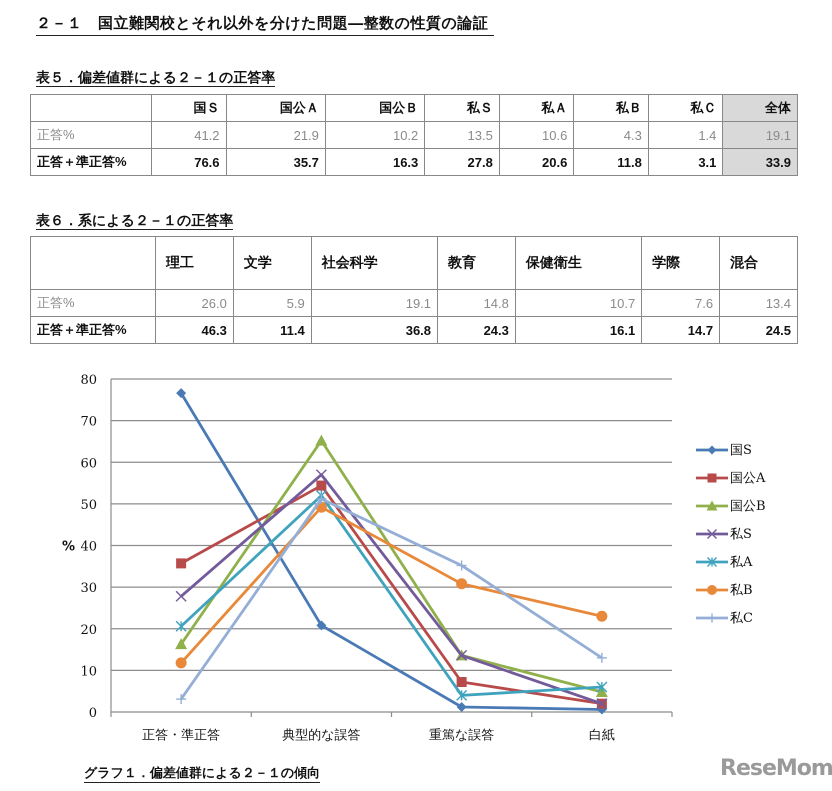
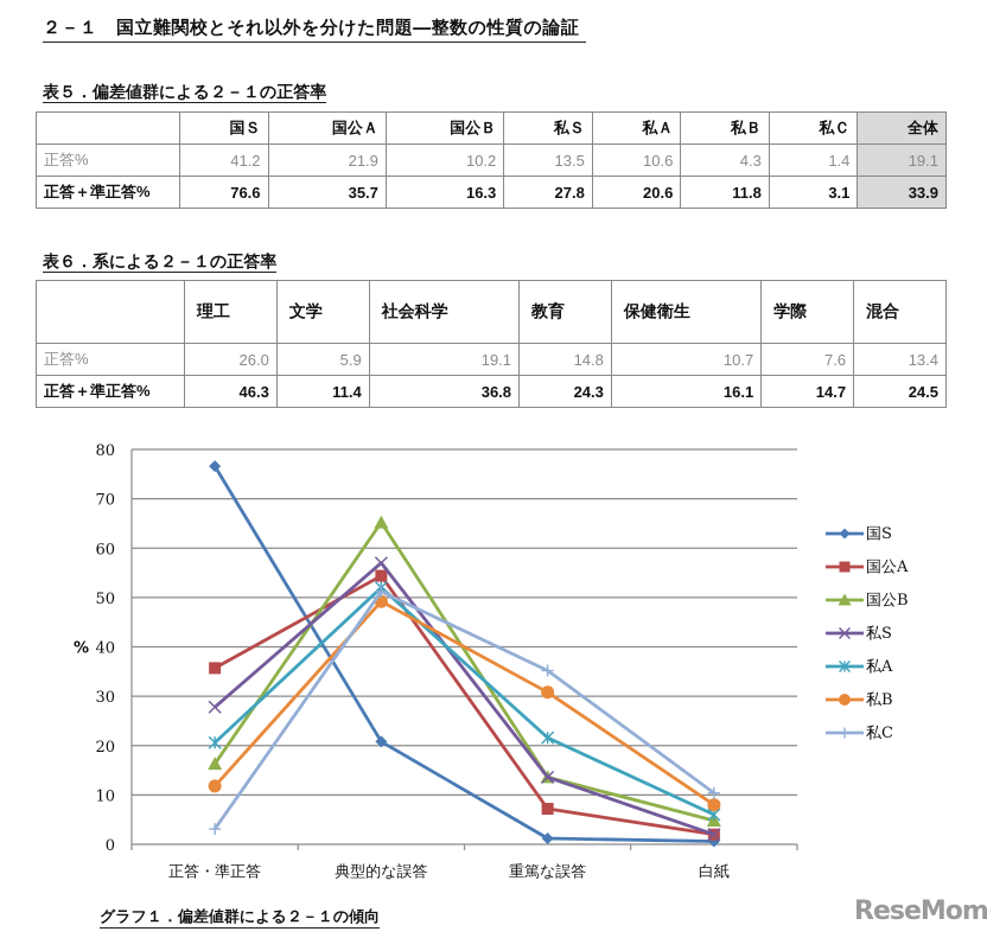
私A/重篤な誤答: 4 -> 22
私B/白紙: 23 -> 8
私C/白紙: 13 -> 10
